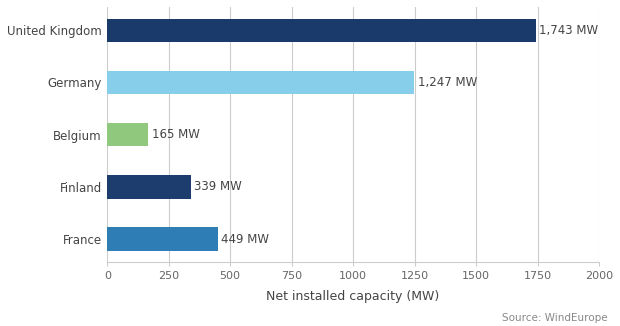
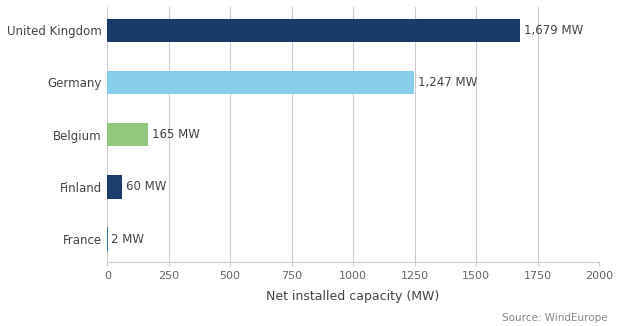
United Kingdom: 1,743 -> 1,679
Finland: 339 -> 60
France: 449 -> 2
